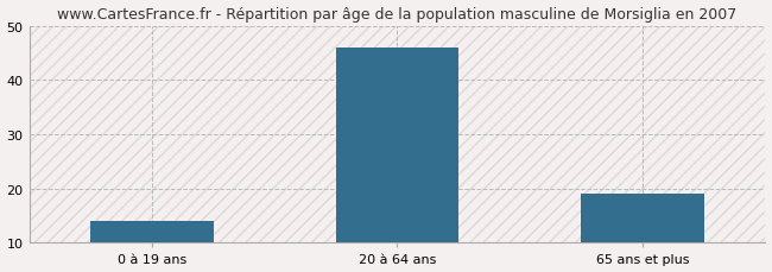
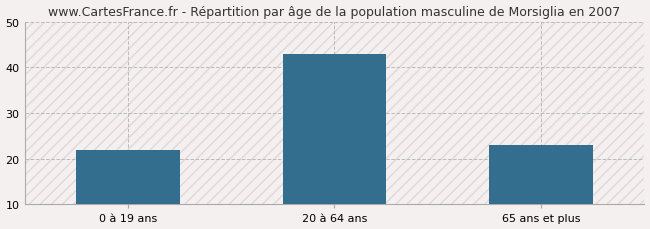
0 à 19 ans: 14 -> 22
20 à 64 ans: 46 -> 43
65 ans et plus: 19 -> 23
